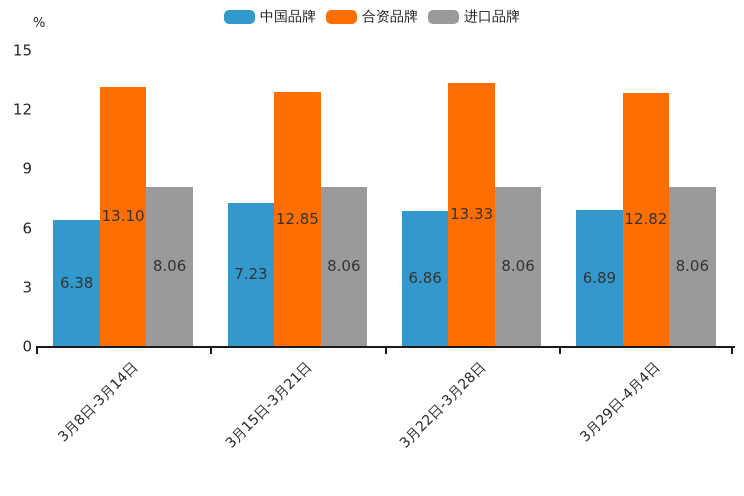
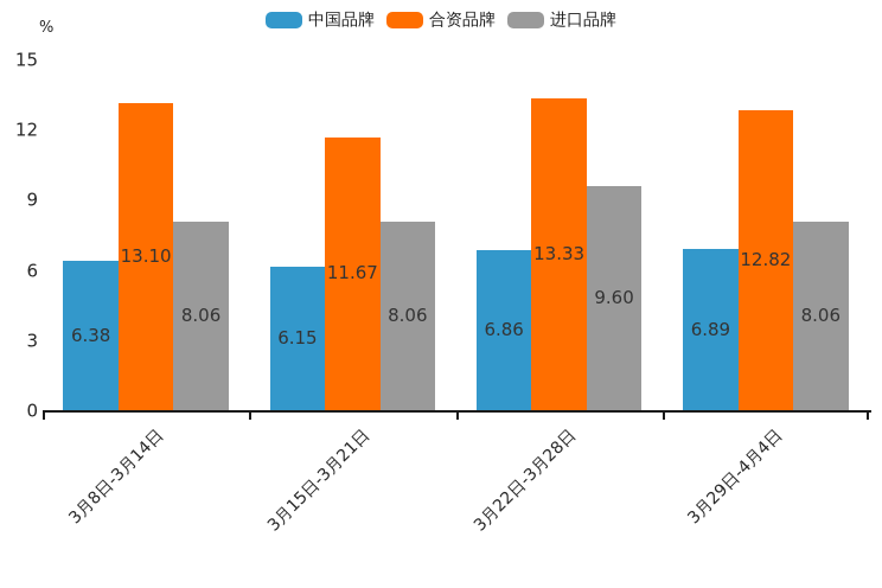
中国品牌/3月15日-3月21日: 7.23 -> 6.15
合资品牌/3月15日-3月21日: 12.85 -> 11.67
进口品牌/3月22日-3月28日: 8.06 -> 9.60
